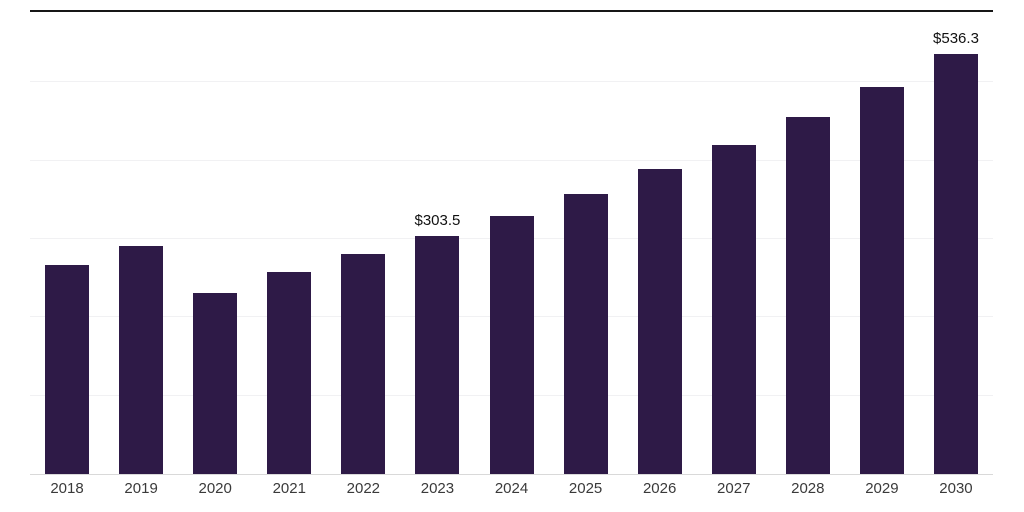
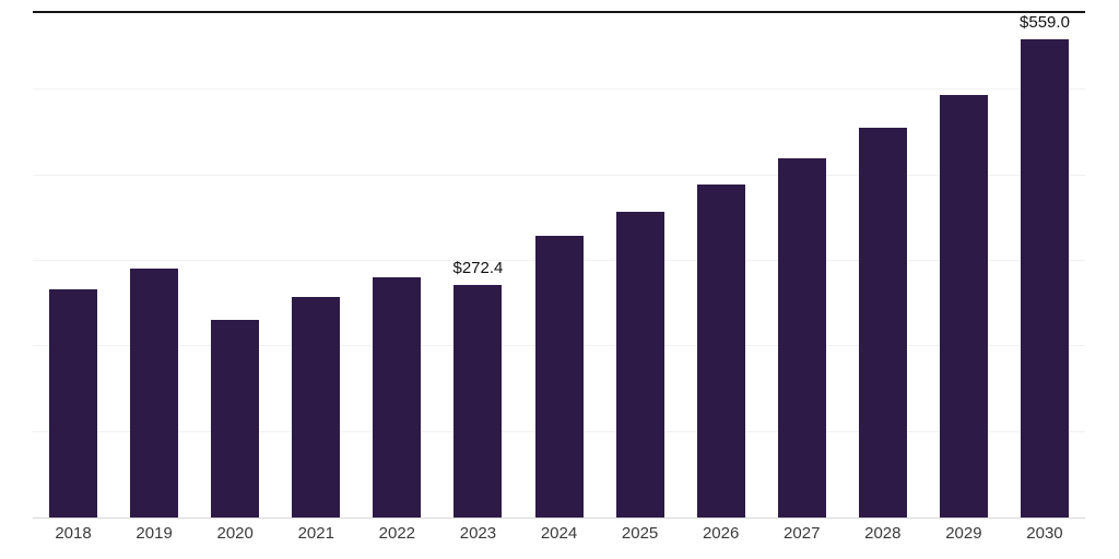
2023: $303.5 -> $272.4
2030: $536.3 -> $559.0
